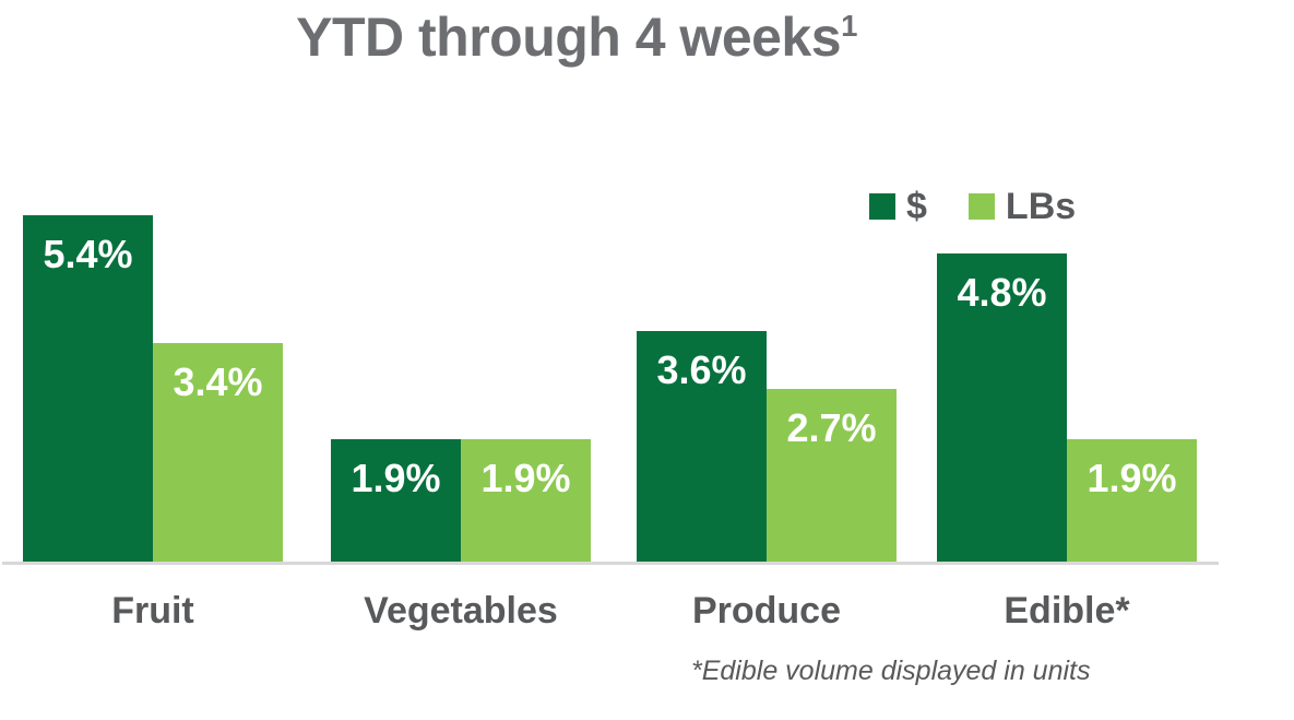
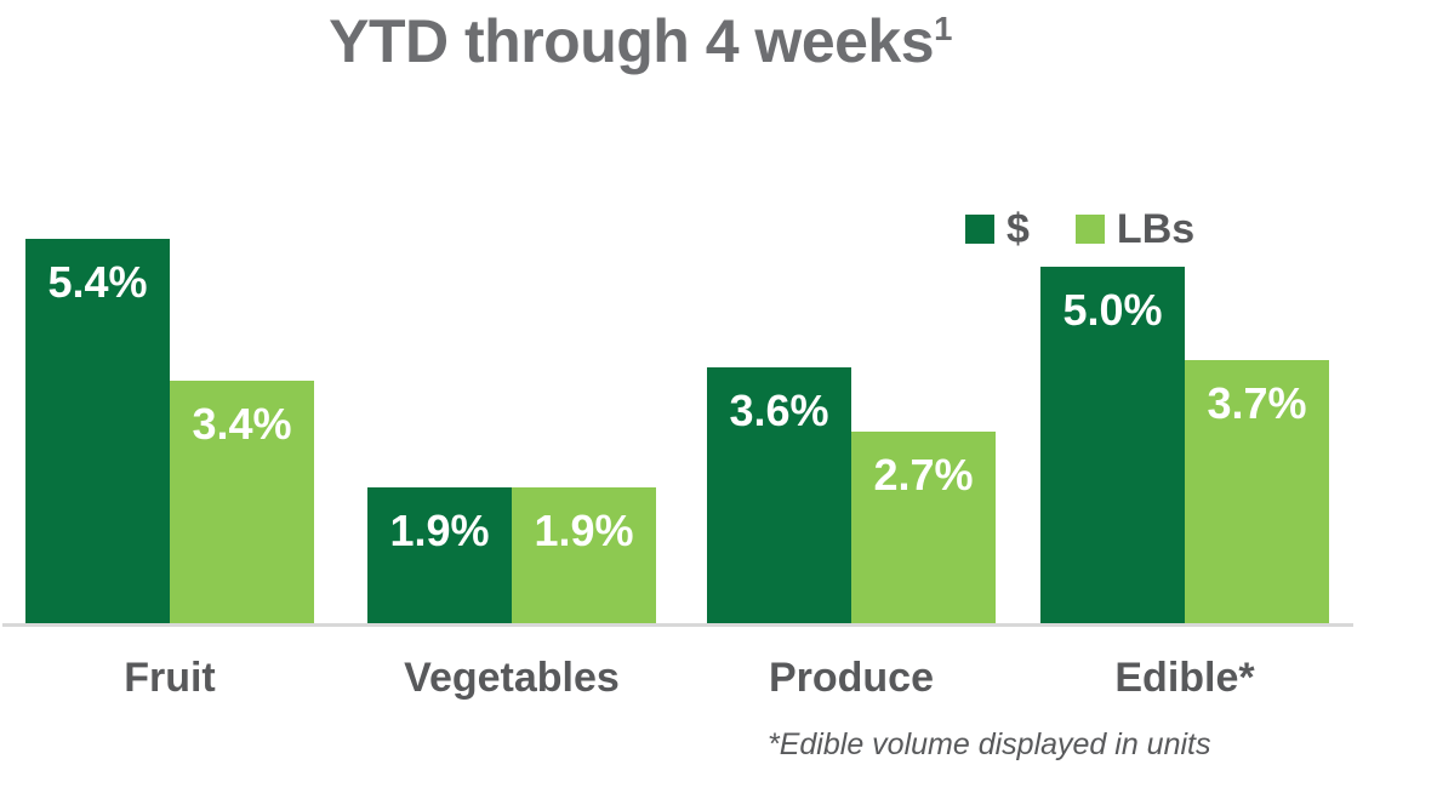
$/Edible*: 4.8% -> 5.0%
LBs/Edible*: 1.9% -> 3.7%
